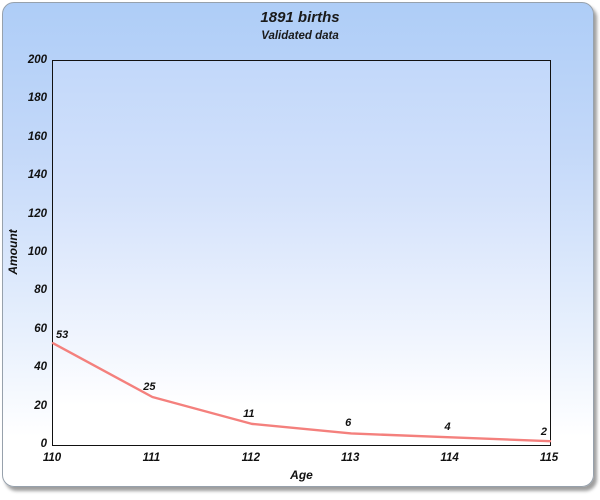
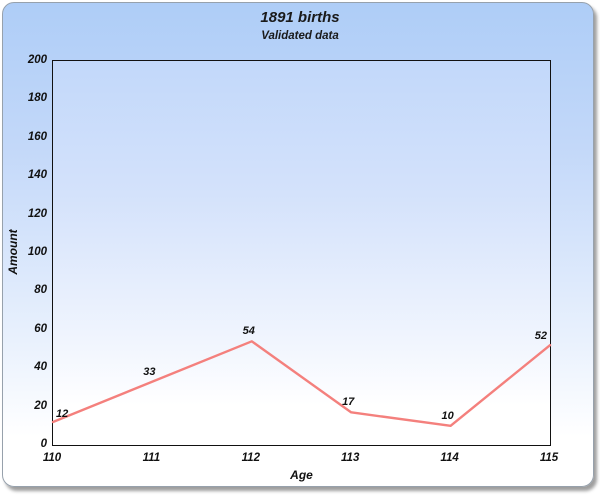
110: 53 -> 12
111: 25 -> 33
112: 11 -> 54
113: 6 -> 17
114: 4 -> 10
115: 2 -> 52
